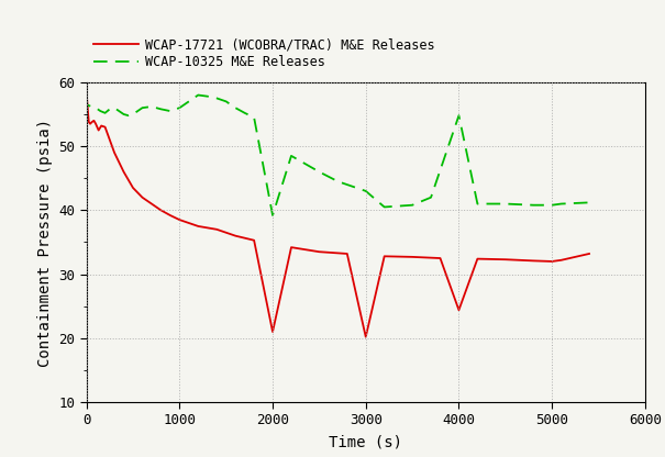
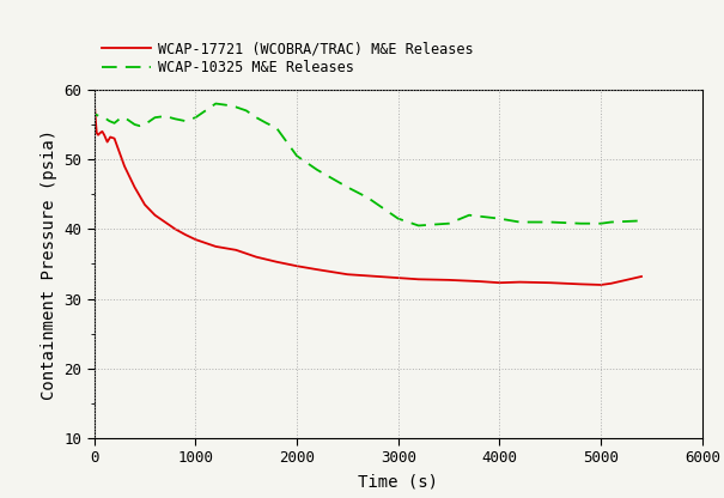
WCAP-17721 (WCOBRA/TRAC) M&E Releases/2000: 21.0 -> 34.7
WCAP-10325 M&E Releases/2000: 39.2 -> 50.5
WCAP-17721 (WCOBRA/TRAC) M&E Releases/3000: 20.2 -> 33.0
WCAP-10325 M&E Releases/3000: 43.0 -> 41.5
WCAP-17721 (WCOBRA/TRAC) M&E Releases/4000: 24.4 -> 32.3
WCAP-10325 M&E Releases/4000: 54.8 -> 41.5
